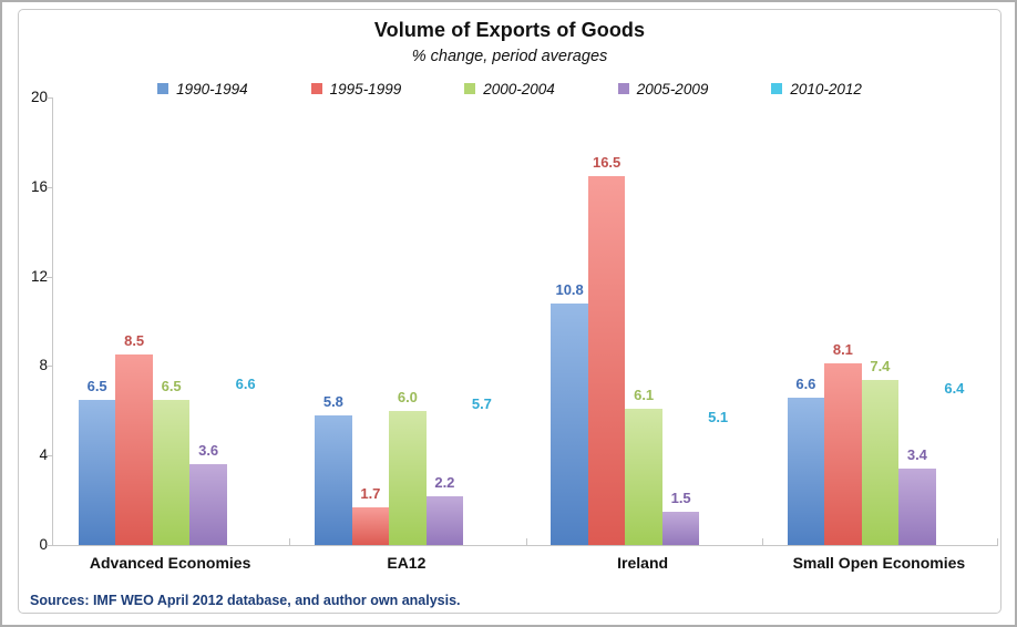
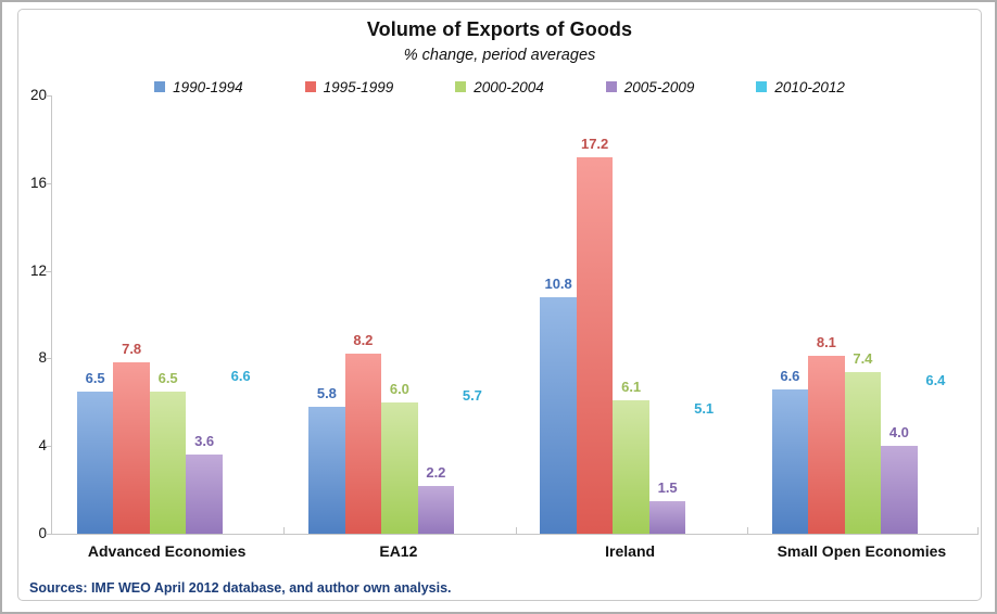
1995-1999/Advanced Economies: 8.5 -> 7.8
1995-1999/EA12: 1.7 -> 8.2
1995-1999/Ireland: 16.5 -> 17.2
2005-2009/Small Open Economies: 3.4 -> 4.0
